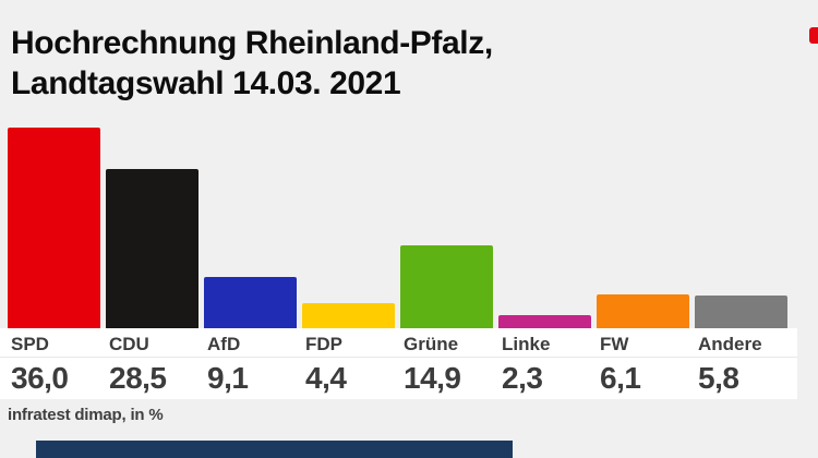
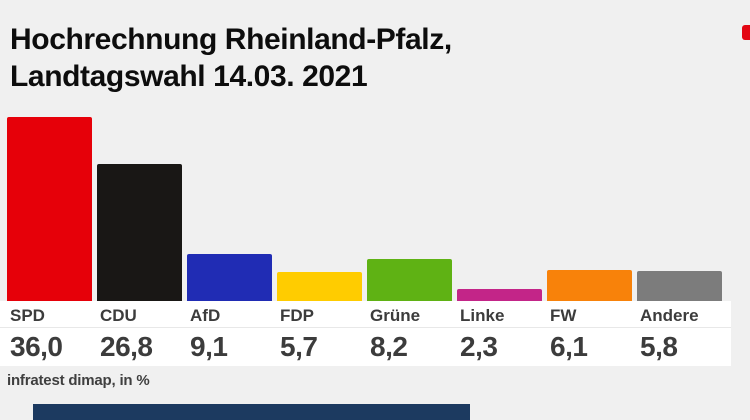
CDU: 28,5 -> 26,8
FDP: 4,4 -> 5,7
Grüne: 14,9 -> 8,2
